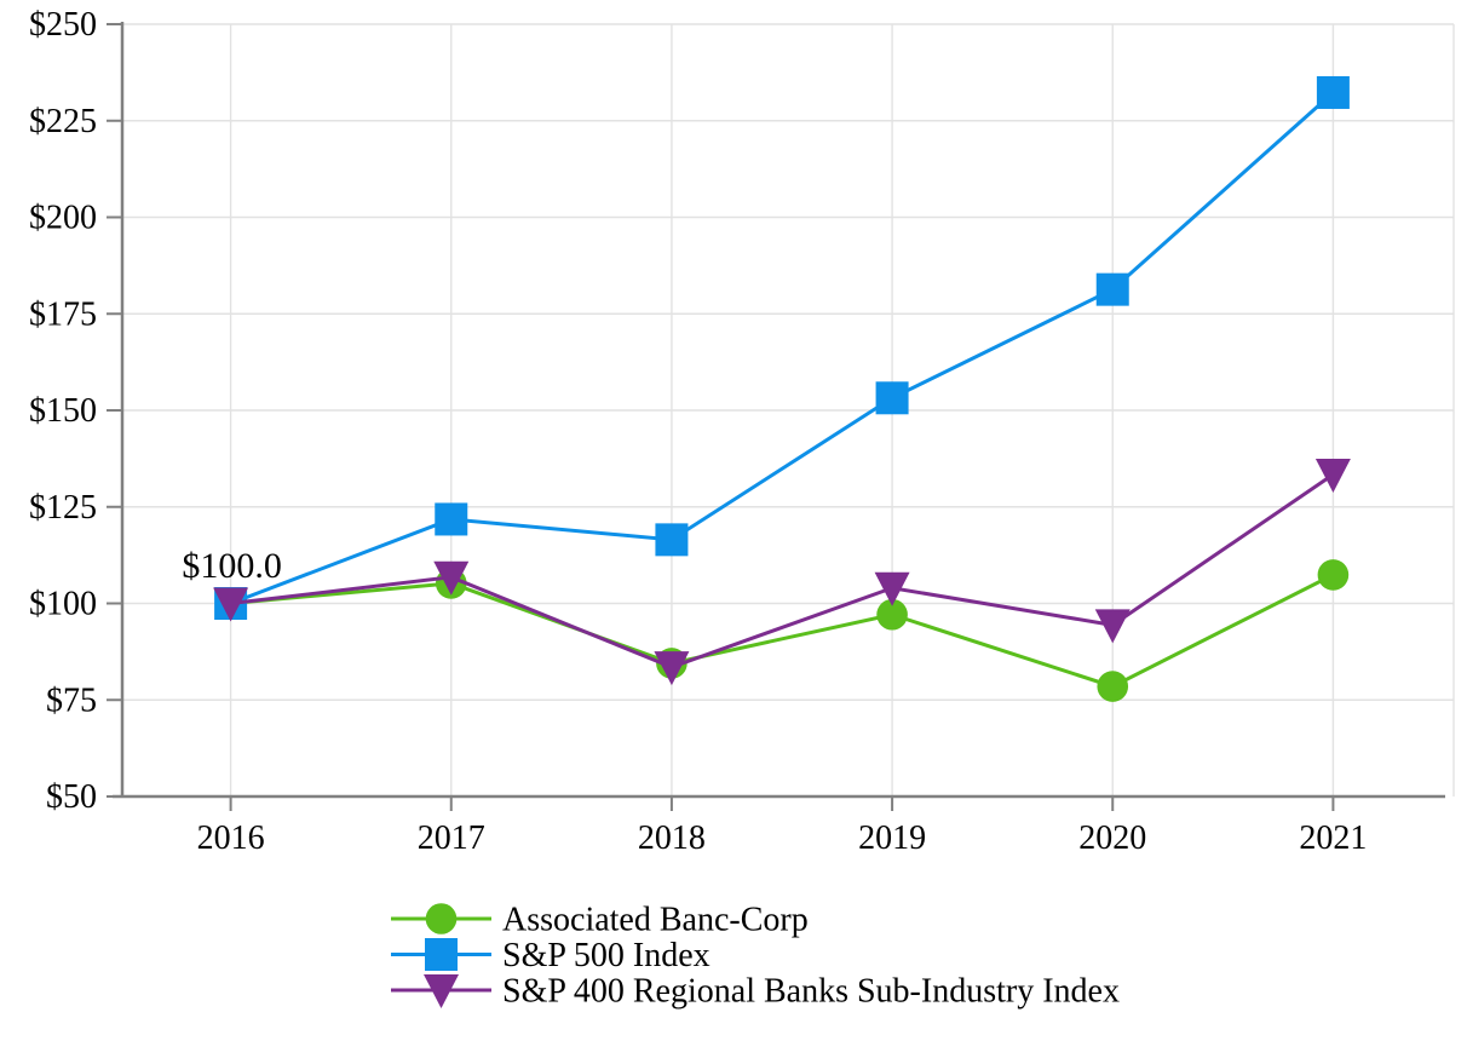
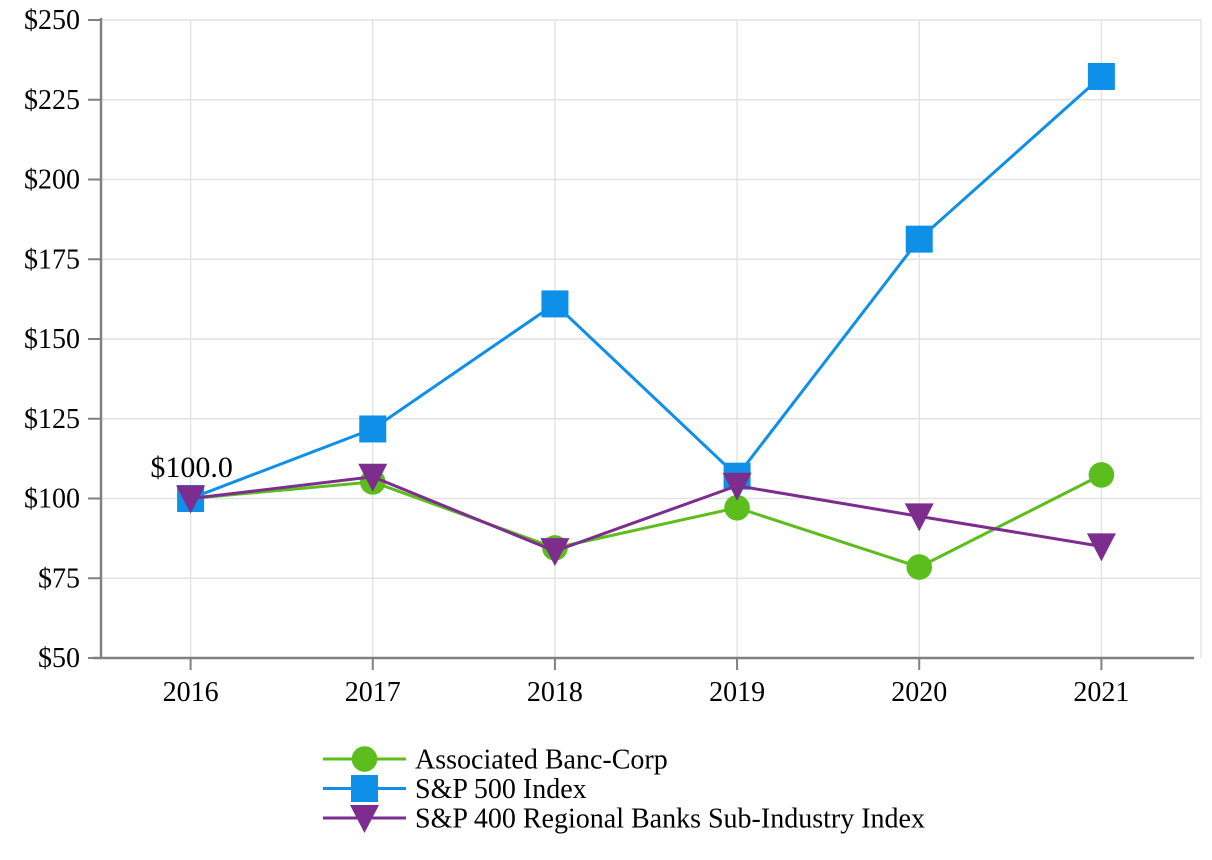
S&P 500 Index/2018: $116 -> $161
S&P 500 Index/2019: $153 -> $107
S&P 400 Regional Banks Sub-Industry Index/2021: $133 -> $85
